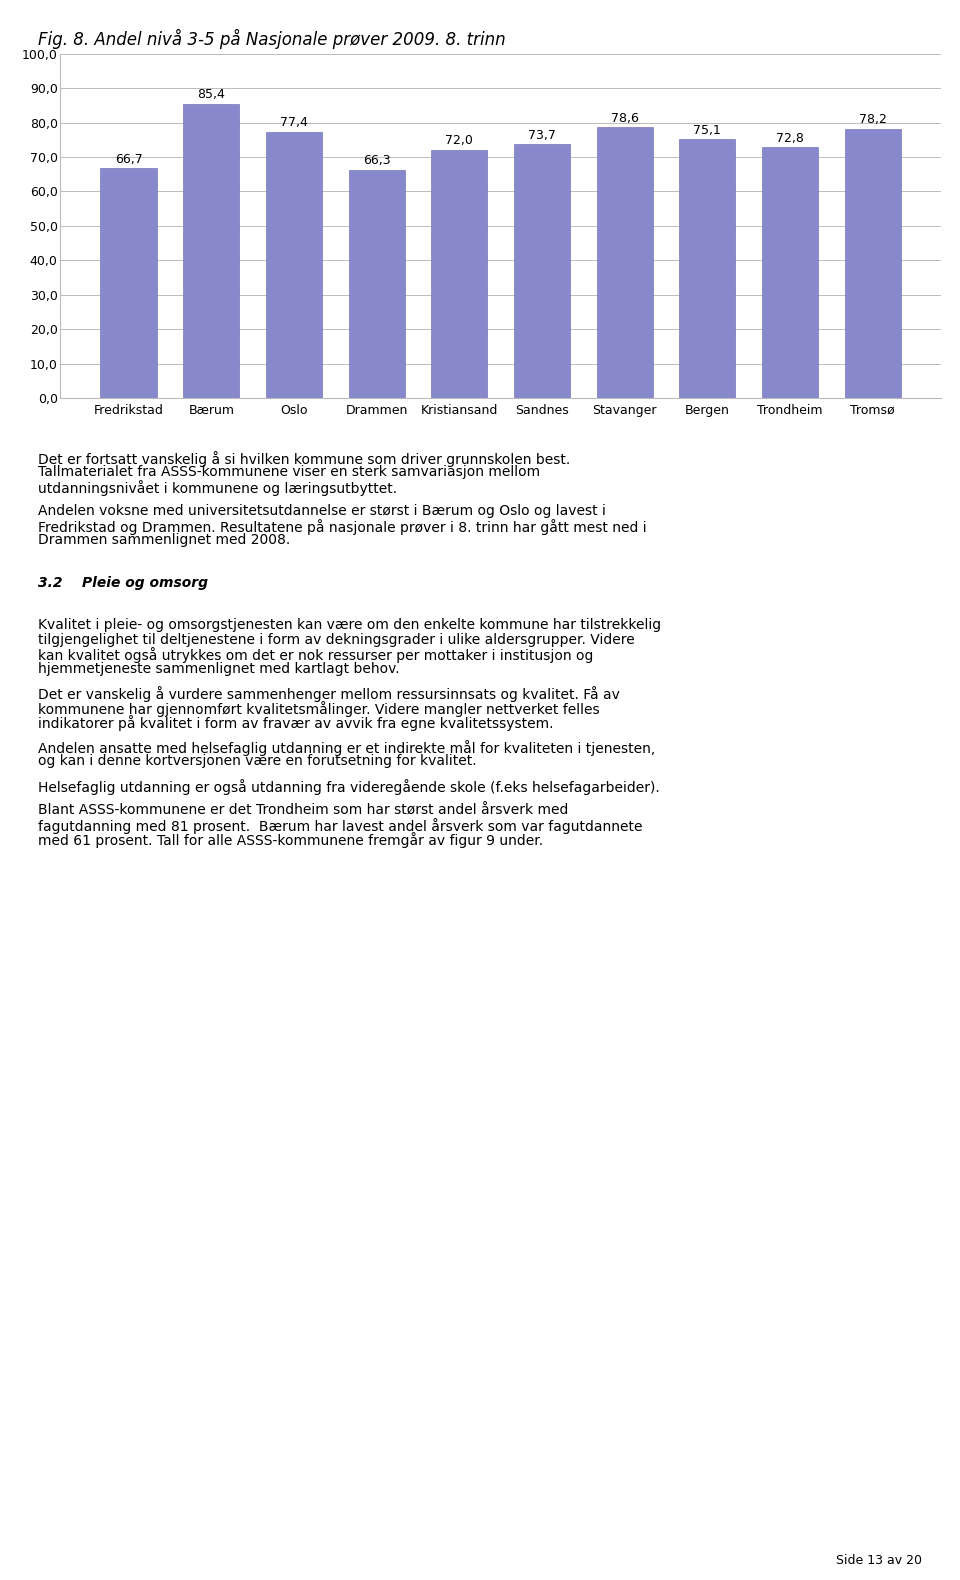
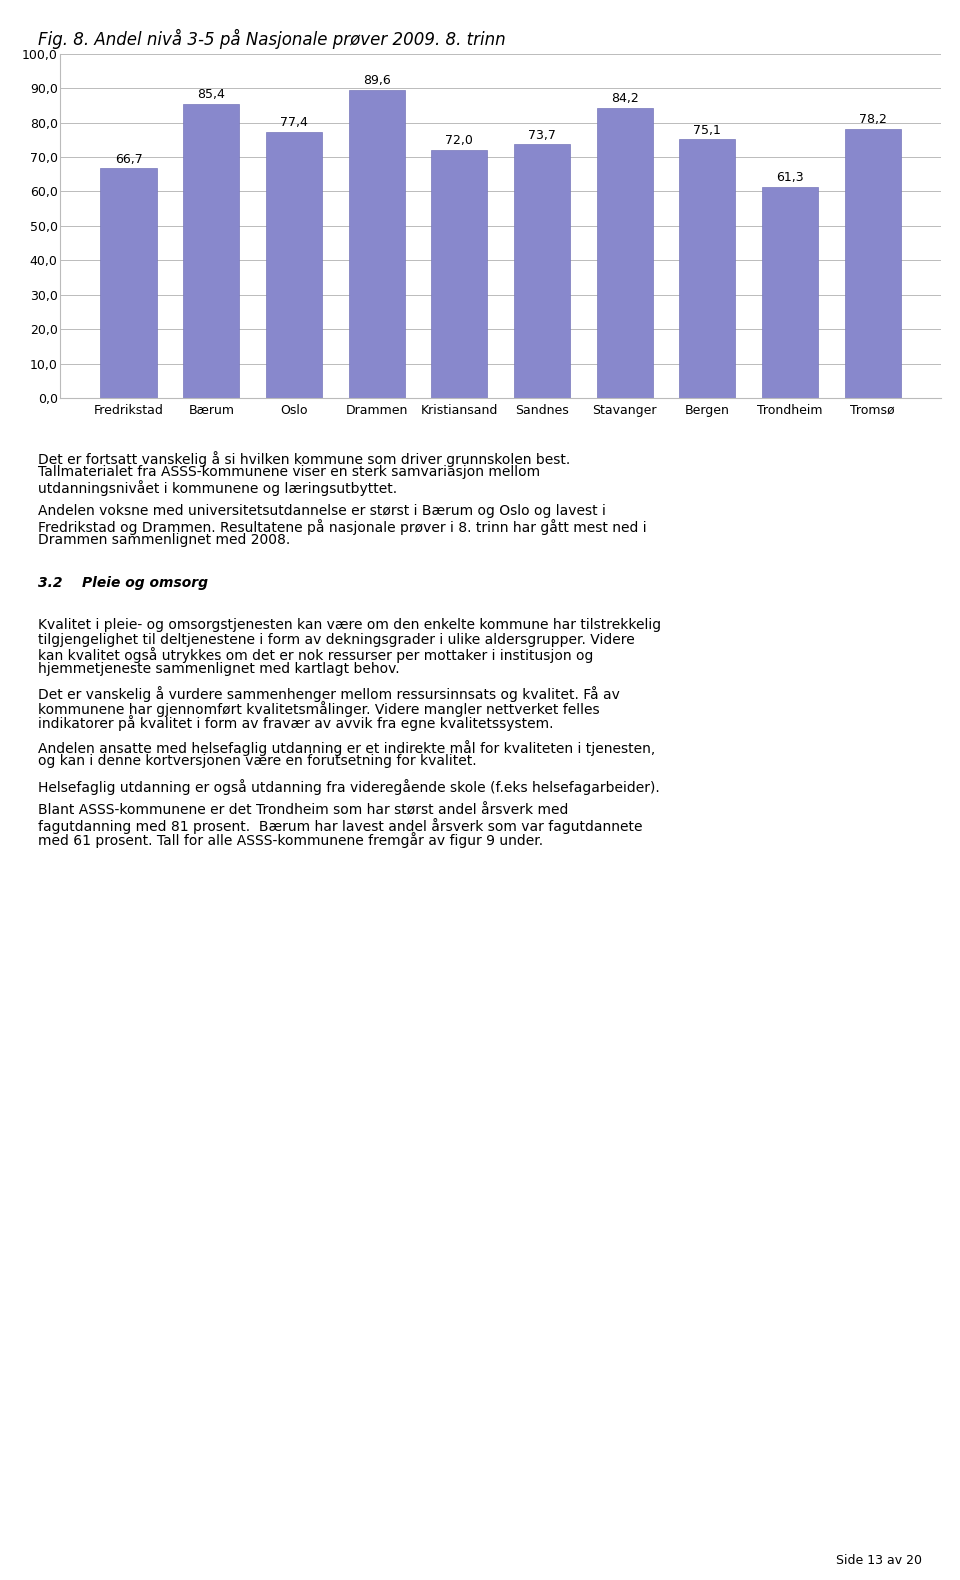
Drammen: 66,3 -> 89,6
Stavanger: 78,6 -> 84,2
Trondheim: 72,8 -> 61,3
